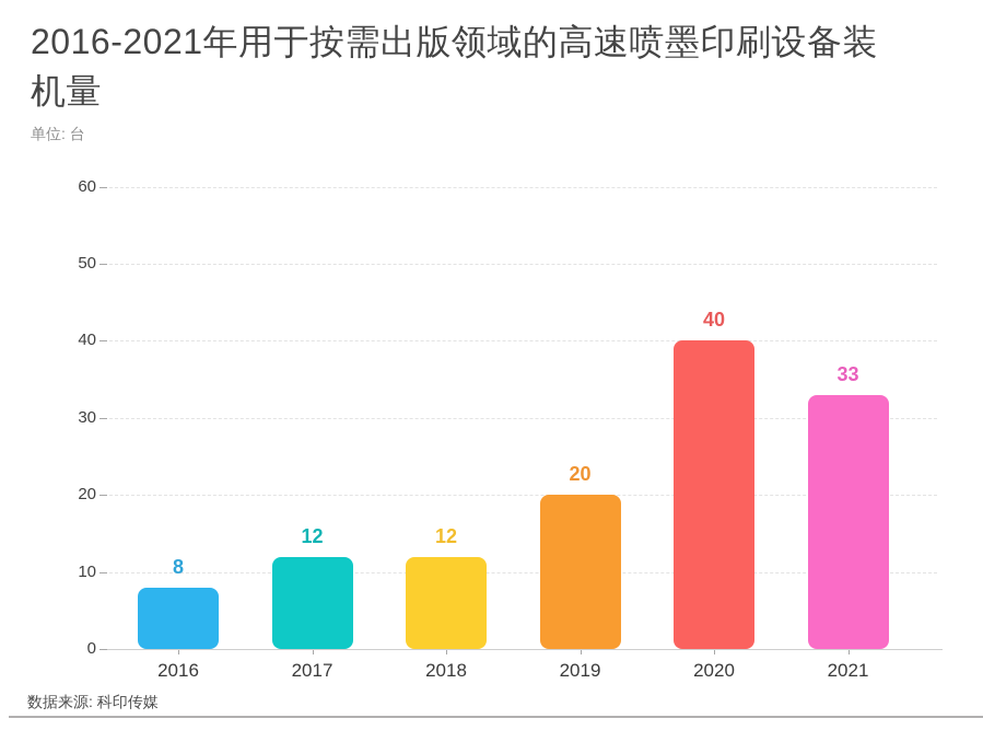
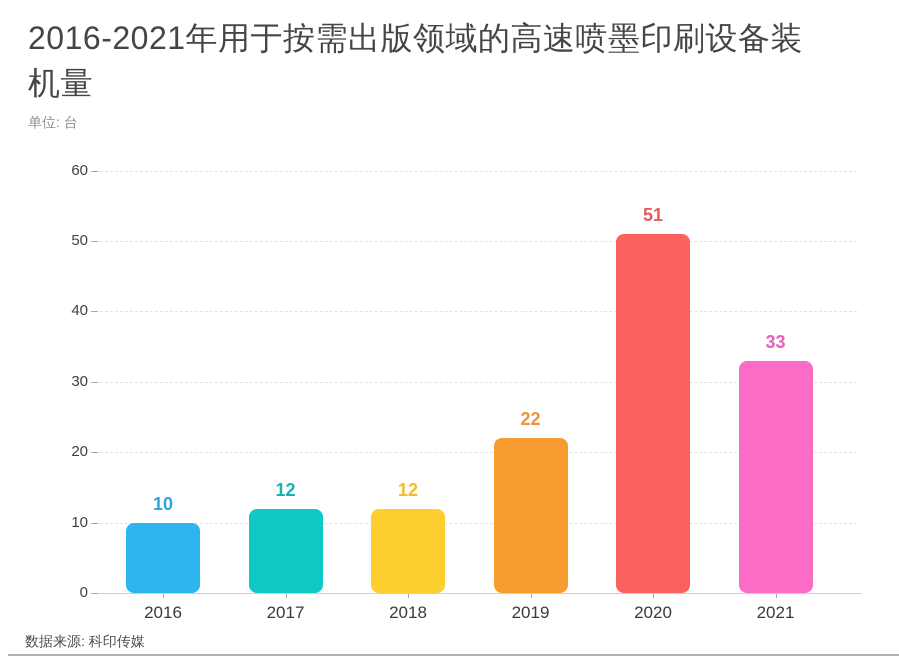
2016: 8 -> 10
2019: 20 -> 22
2020: 40 -> 51
